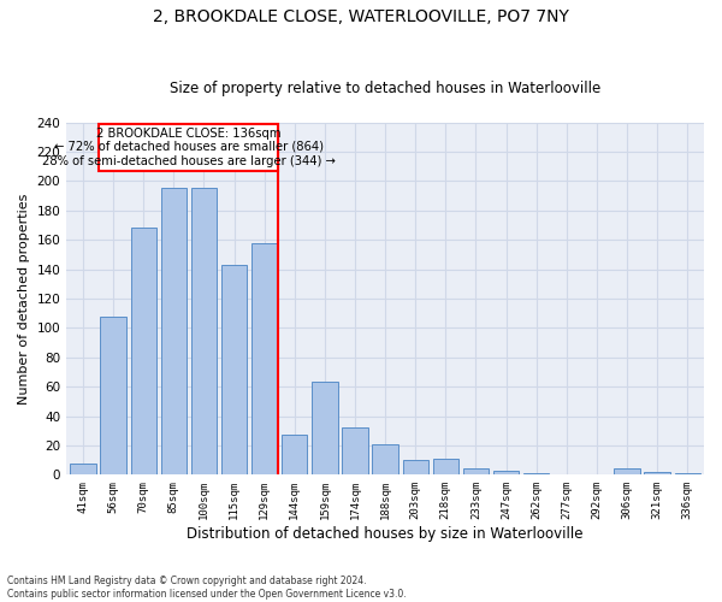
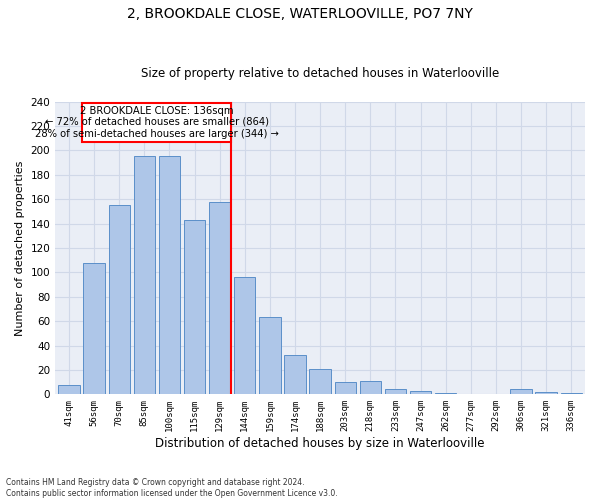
70sqm: 168 -> 155
144sqm: 27 -> 96
